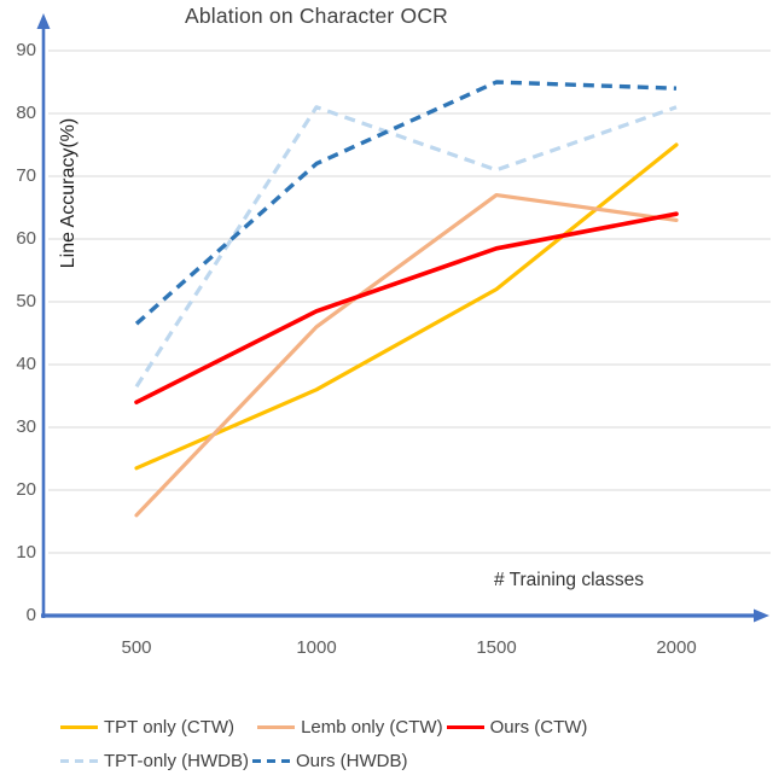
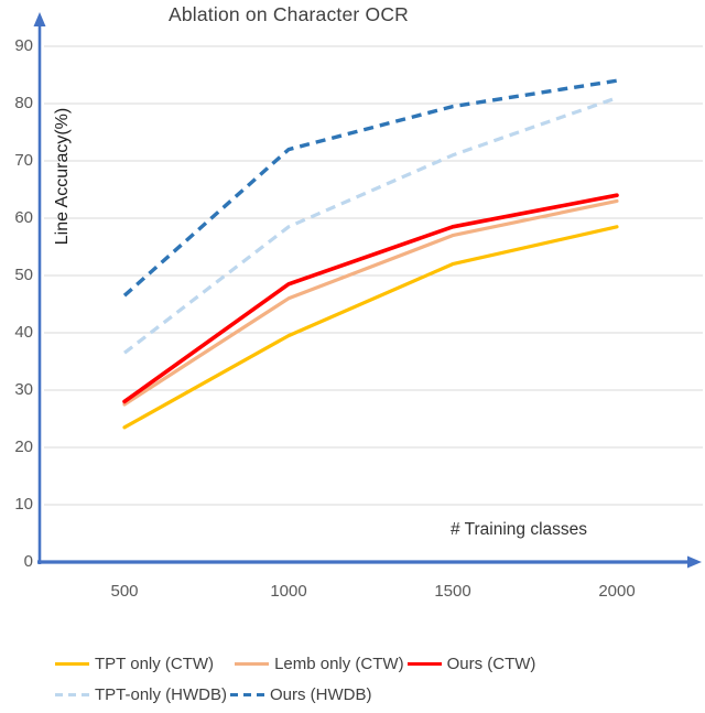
Lemb only (CTW)/500: 16 -> 28
Ours (CTW)/500: 34 -> 28
TPT only (CTW)/1000: 36 -> 40
TPT-only (HWDB)/1000: 81 -> 58
Lemb only (CTW)/1500: 67 -> 57
Ours (HWDB)/1500: 85 -> 80
TPT only (CTW)/2000: 75 -> 58
